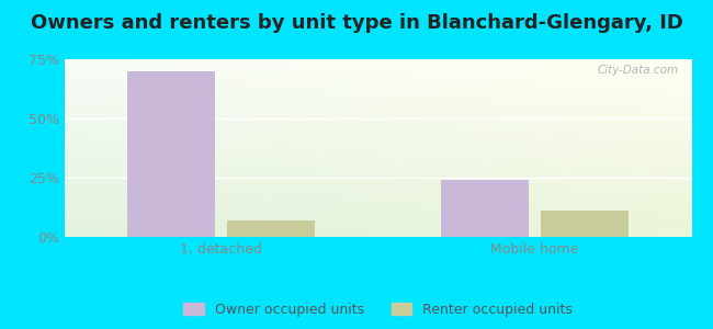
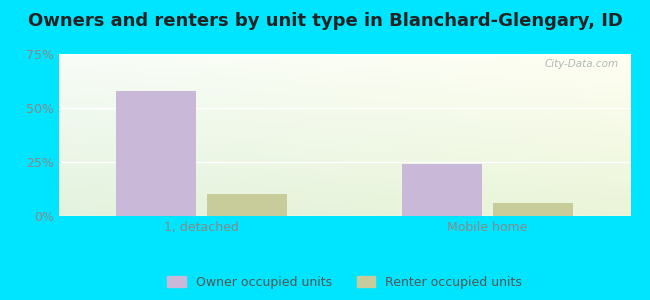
Owner occupied units/1, detached: 70% -> 58%
Renter occupied units/1, detached: 7% -> 10%
Renter occupied units/Mobile home: 11% -> 6%
